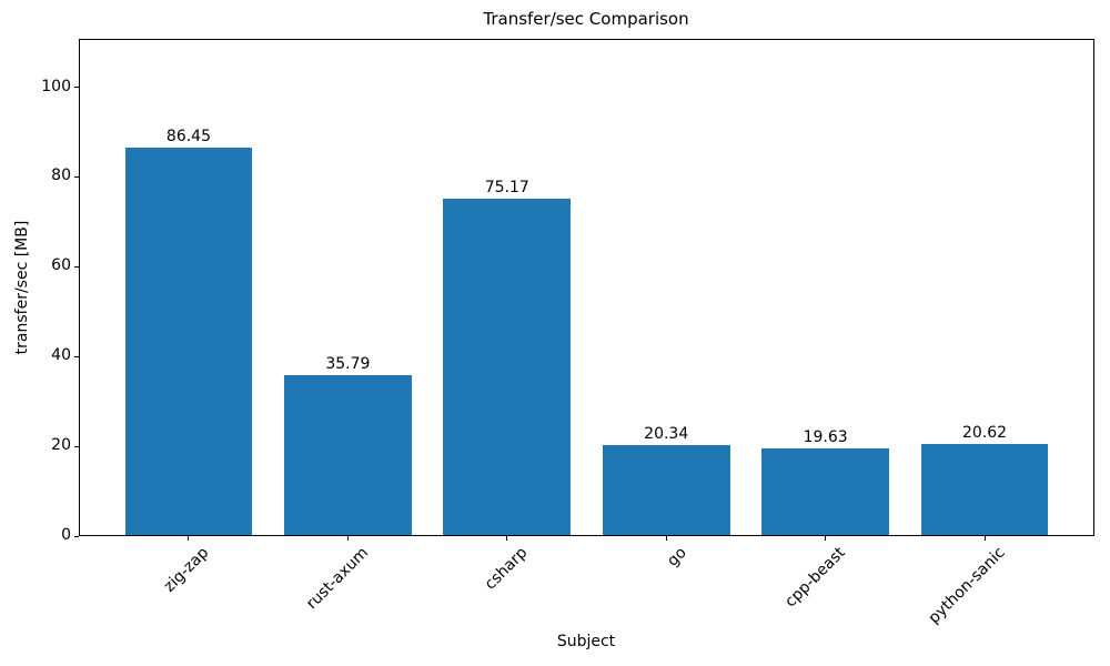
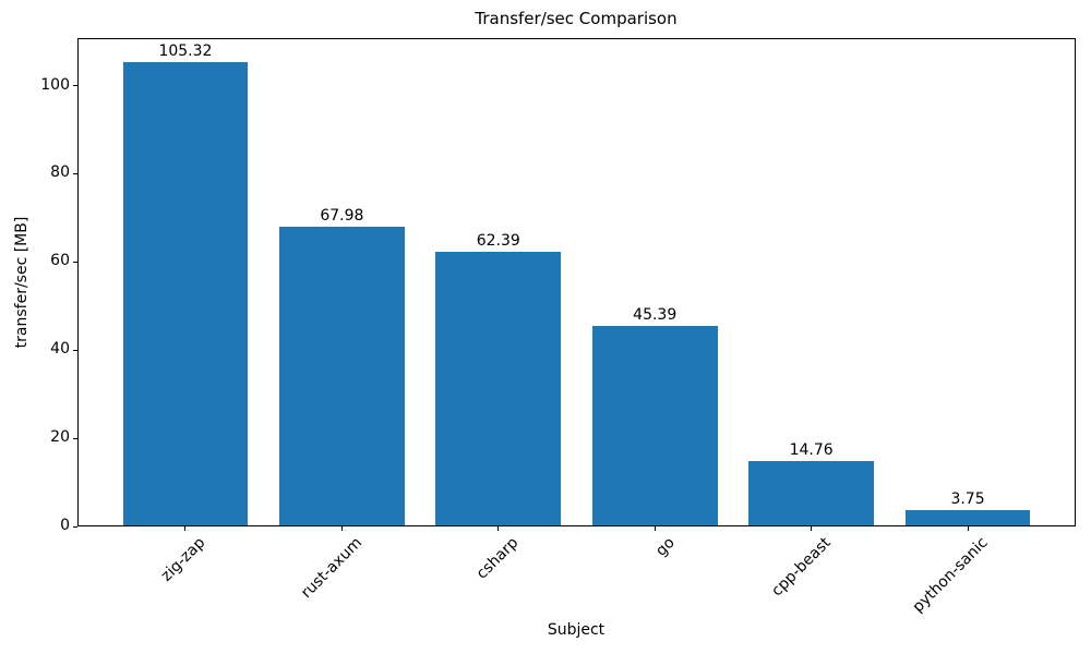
zig-zap: 86.45 -> 105.32
rust-axum: 35.79 -> 67.98
csharp: 75.17 -> 62.39
go: 20.34 -> 45.39
cpp-beast: 19.63 -> 14.76
python-sanic: 20.62 -> 3.75
